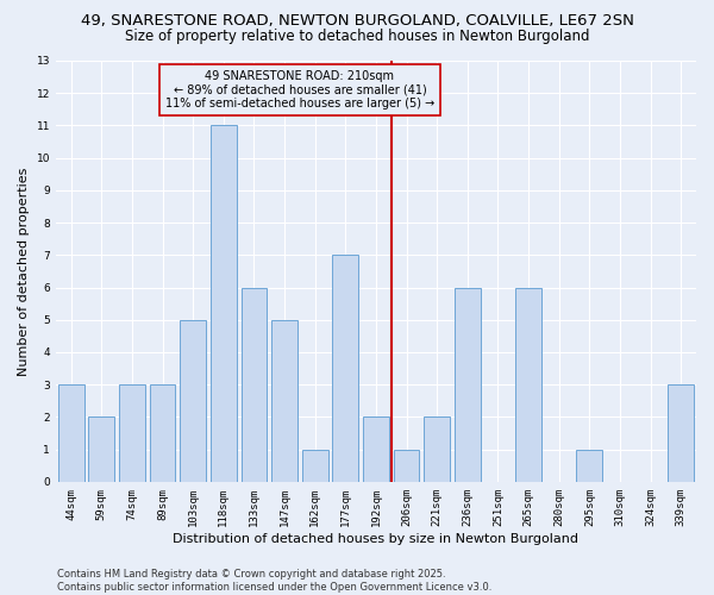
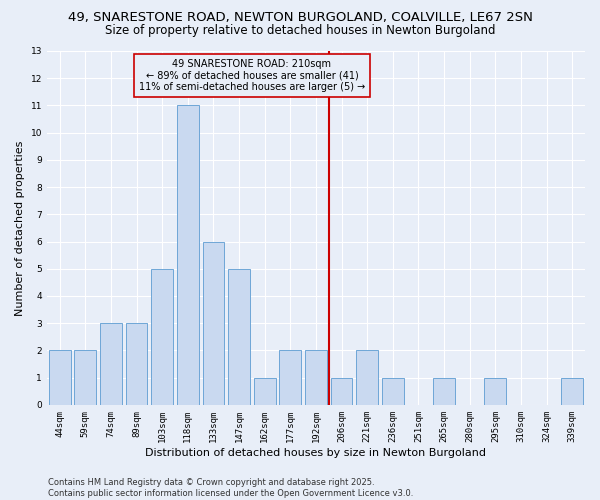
44sqm: 3 -> 2
177sqm: 7 -> 2
236sqm: 6 -> 1
265sqm: 6 -> 1
339sqm: 3 -> 1
